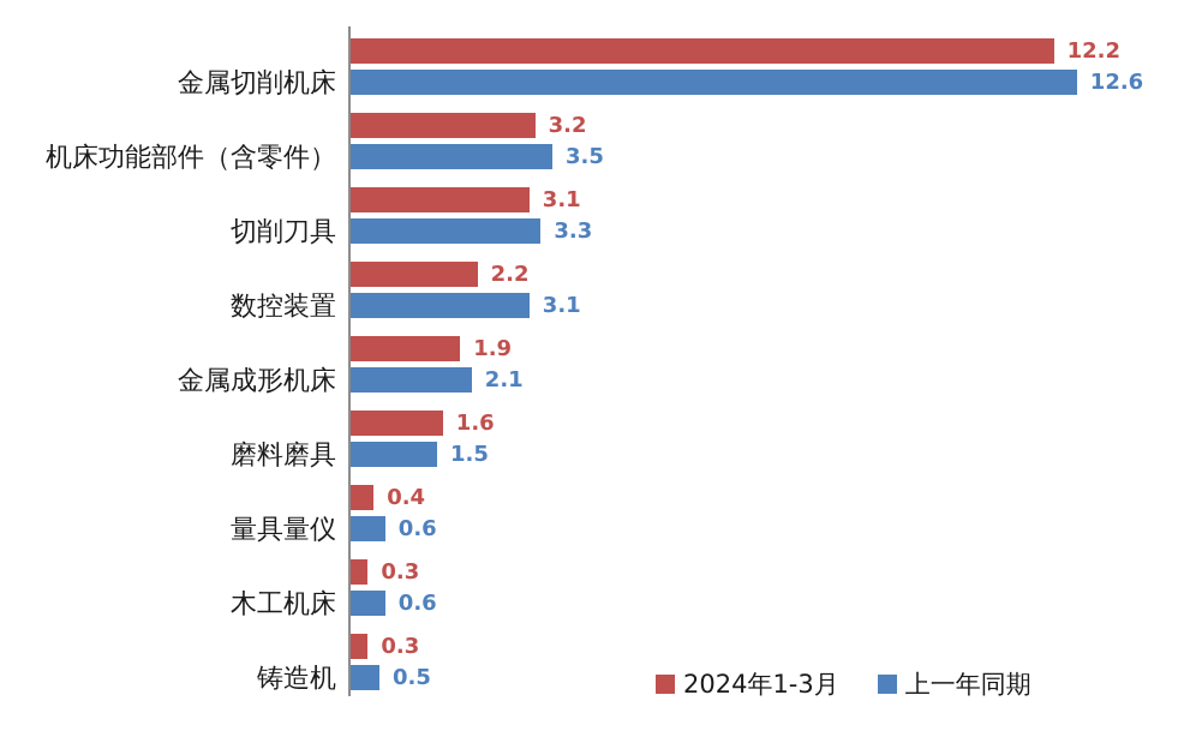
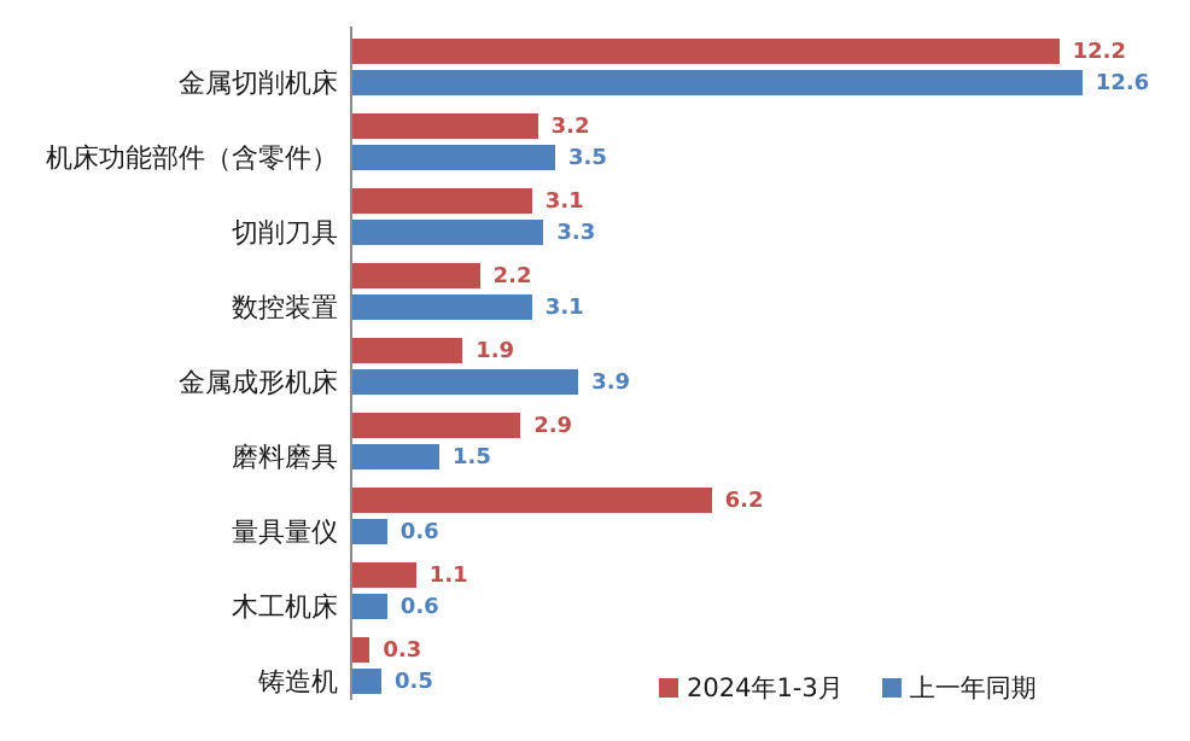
上一年同期/金属成形机床: 2.1 -> 3.9
2024年1-3月/磨料磨具: 1.6 -> 2.9
2024年1-3月/量具量仪: 0.4 -> 6.2
2024年1-3月/木工机床: 0.3 -> 1.1
